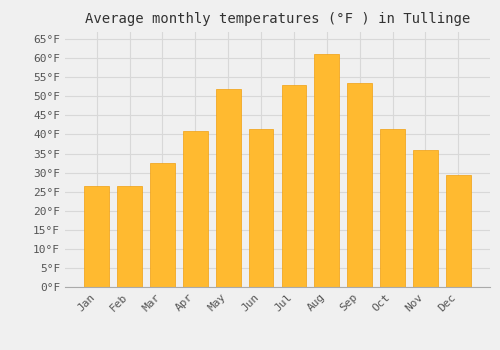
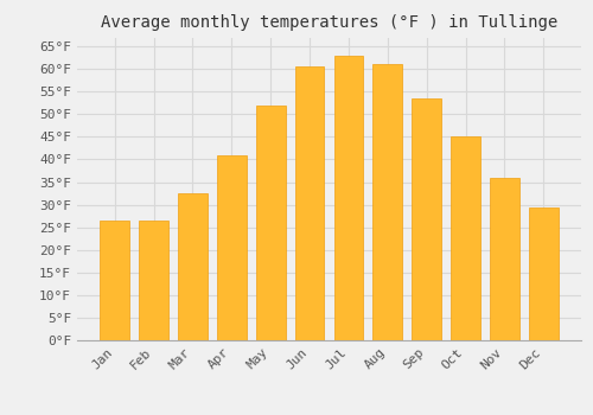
Jun: 41.5°F -> 60.5°F
Jul: 53.0°F -> 63.0°F
Oct: 41.5°F -> 45.0°F
